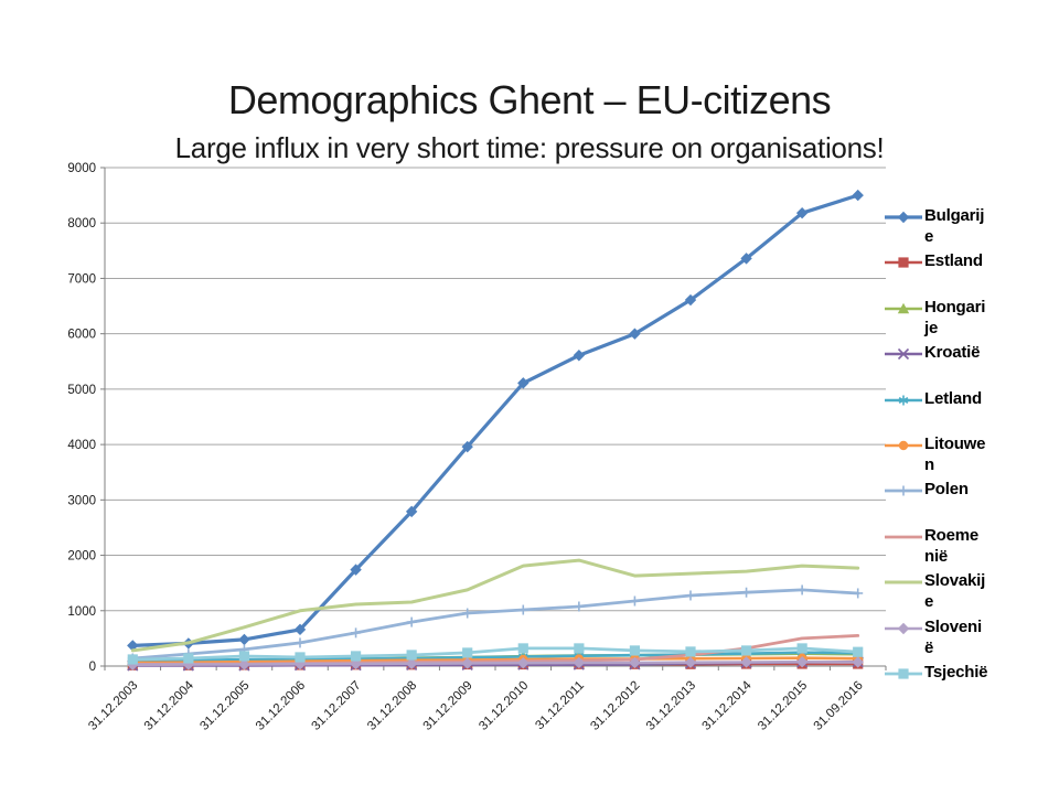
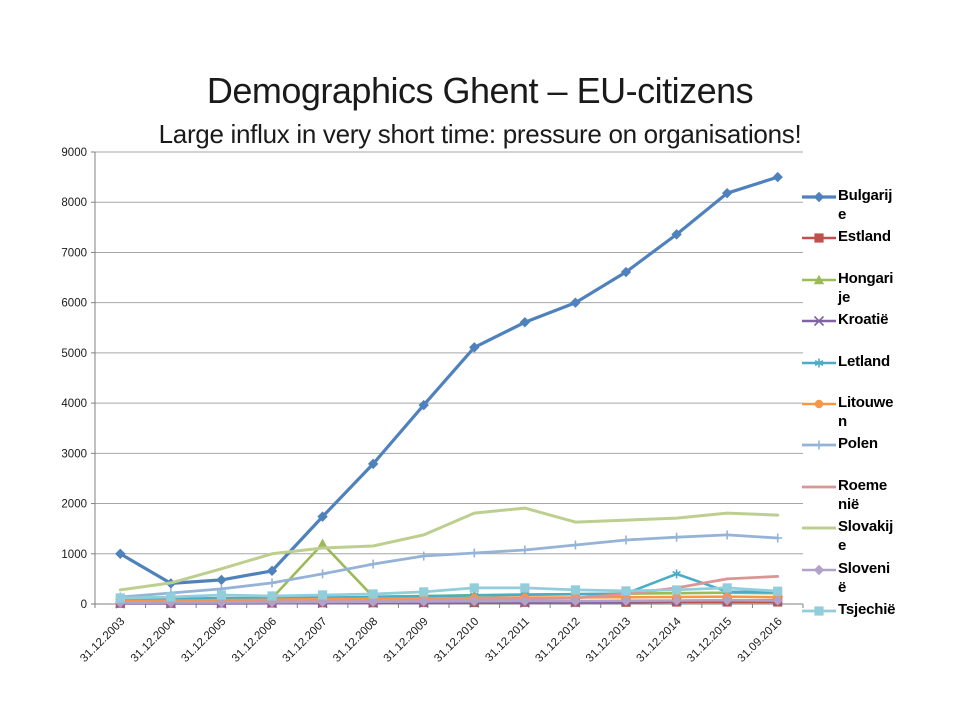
Bulgarije/31.12.2003: 400 -> 1000
Hongarije/31.12.2007: 100 -> 1200
Letland/31.12.2014: 200 -> 600
